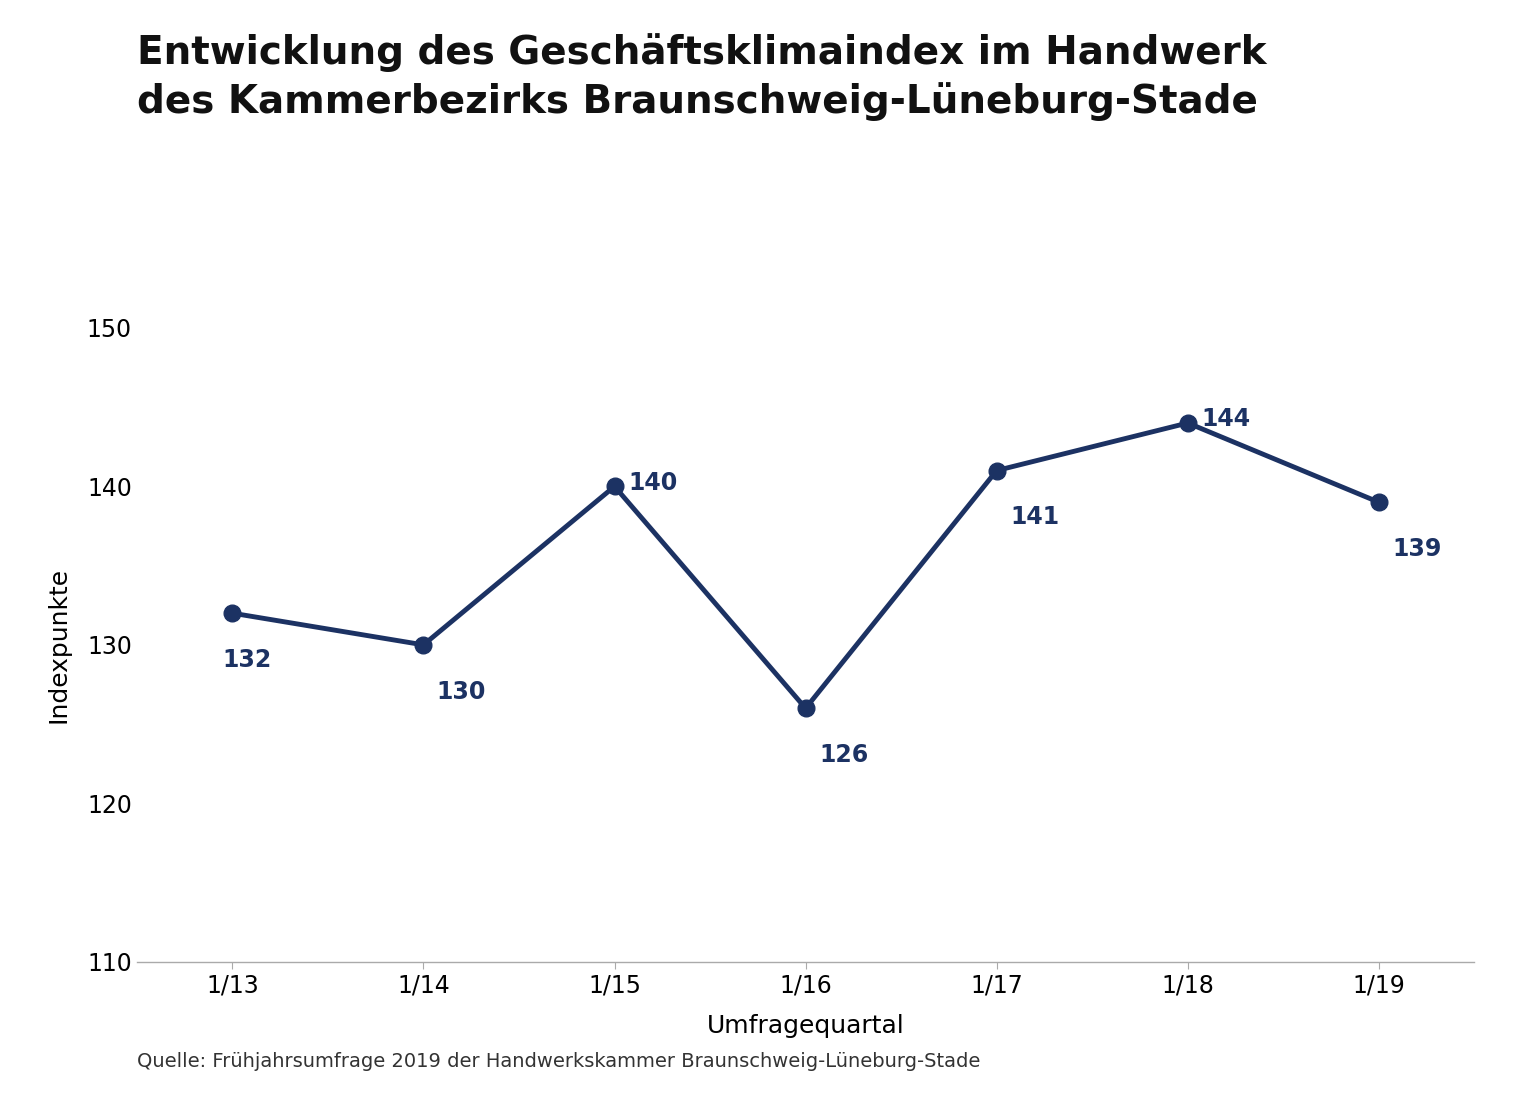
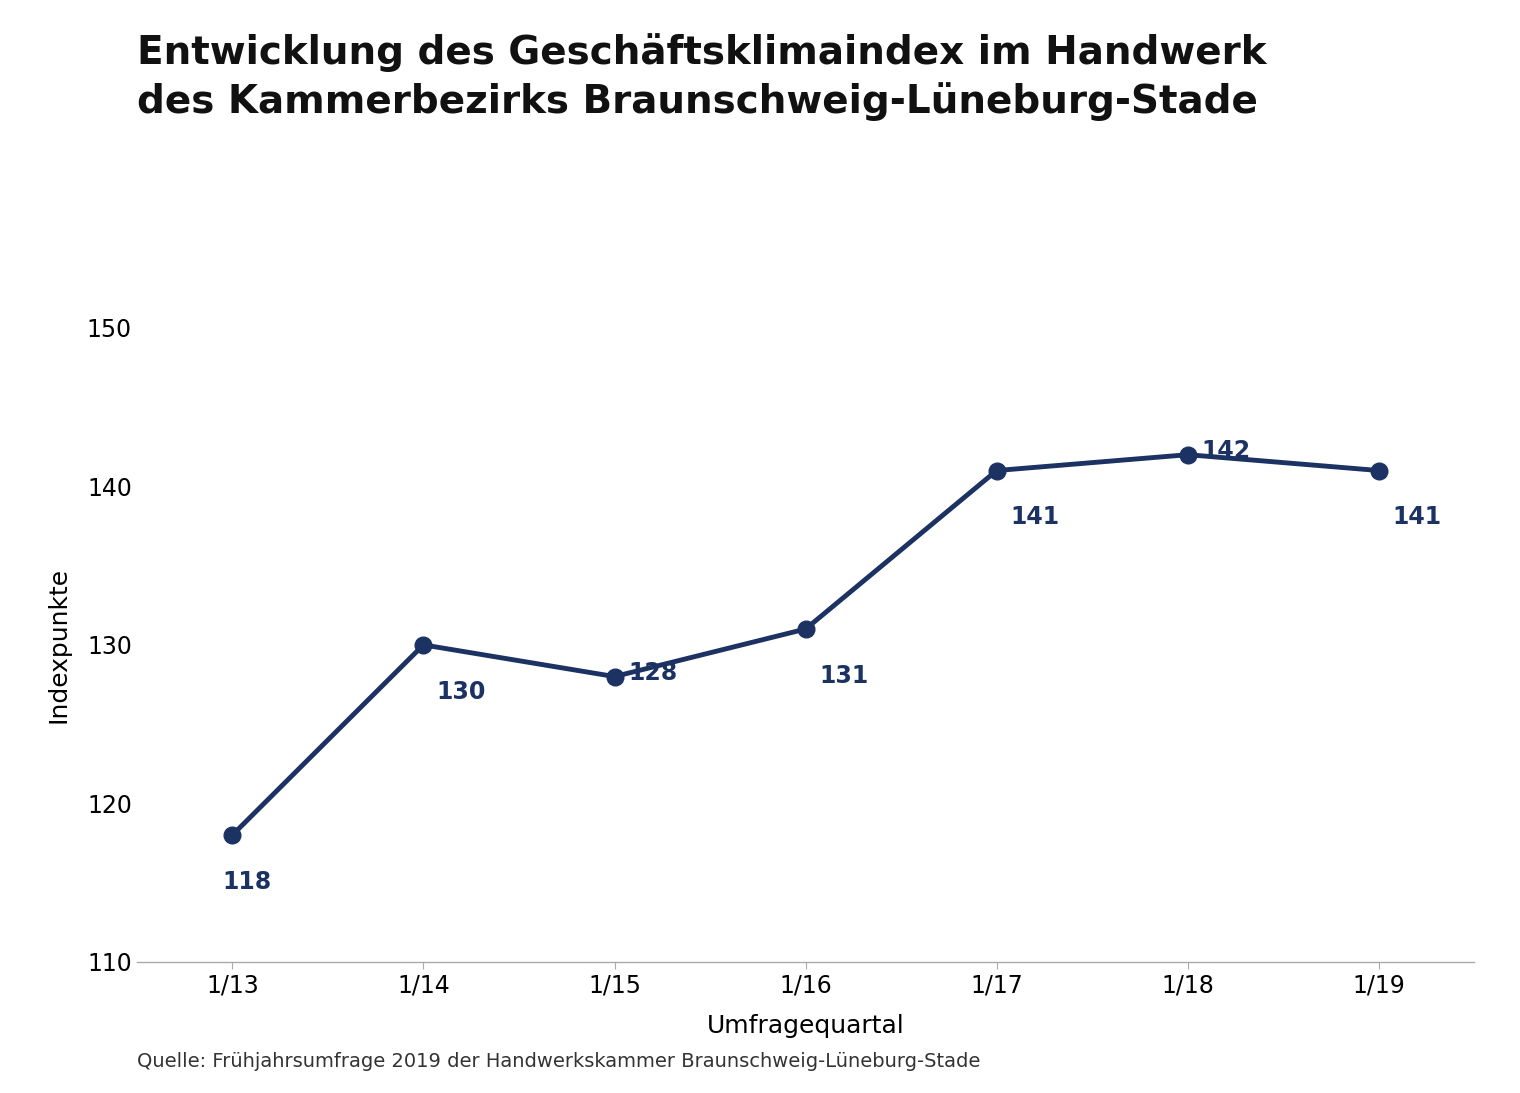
1/13: 132 -> 118
1/15: 140 -> 128
1/16: 126 -> 131
1/18: 144 -> 142
1/19: 139 -> 141
